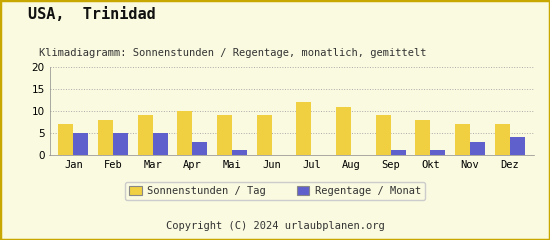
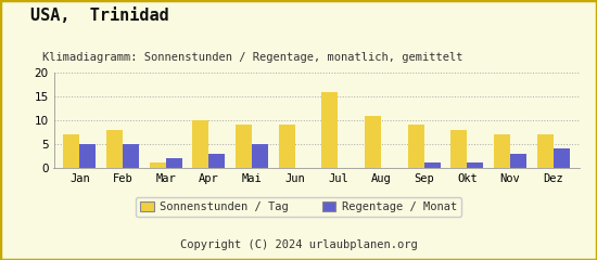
Sonnenstunden / Tag/Mar: 9 -> 1
Regentage / Monat/Mar: 5 -> 2
Regentage / Monat/Mai: 1 -> 5
Sonnenstunden / Tag/Jul: 12 -> 16
